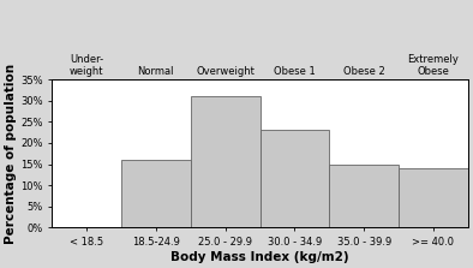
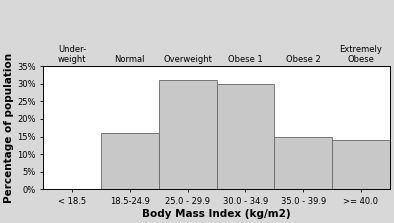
30.0 - 34.9: 23% -> 30%
